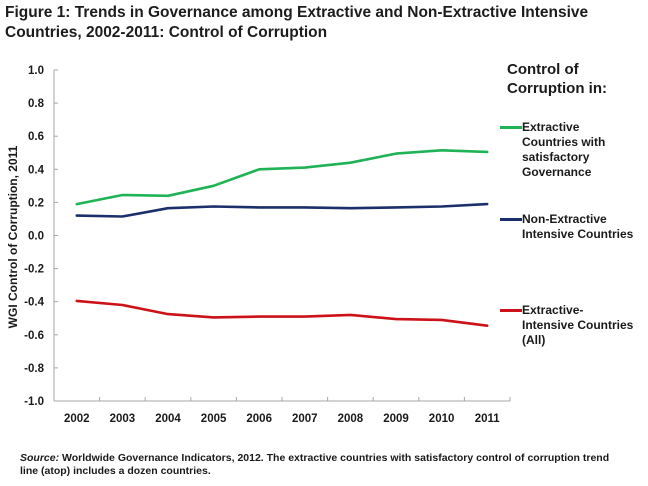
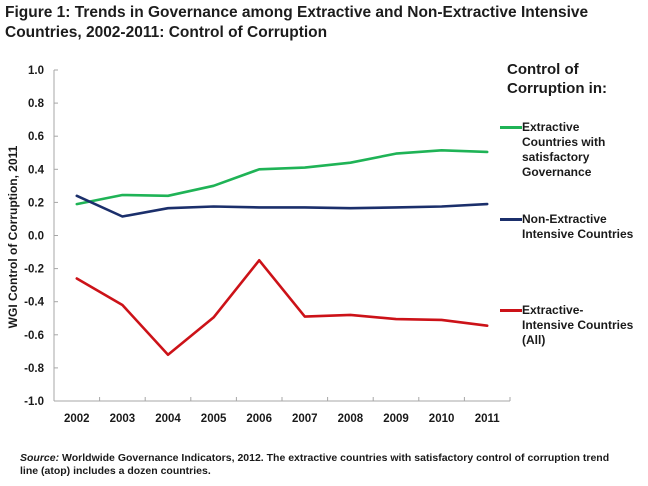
Non-Extractive Intensive Countries/2002: 0.12 -> 0.24
Extractive-Intensive Countries (All)/2002: -0.40 -> -0.26
Extractive-Intensive Countries (All)/2004: -0.47 -> -0.72
Extractive-Intensive Countries (All)/2006: -0.49 -> -0.15
